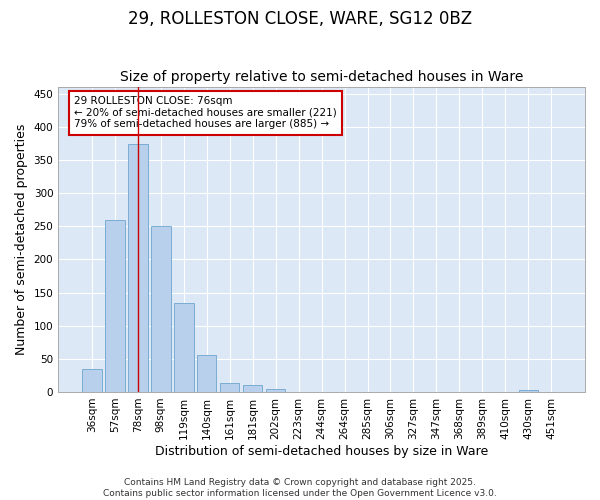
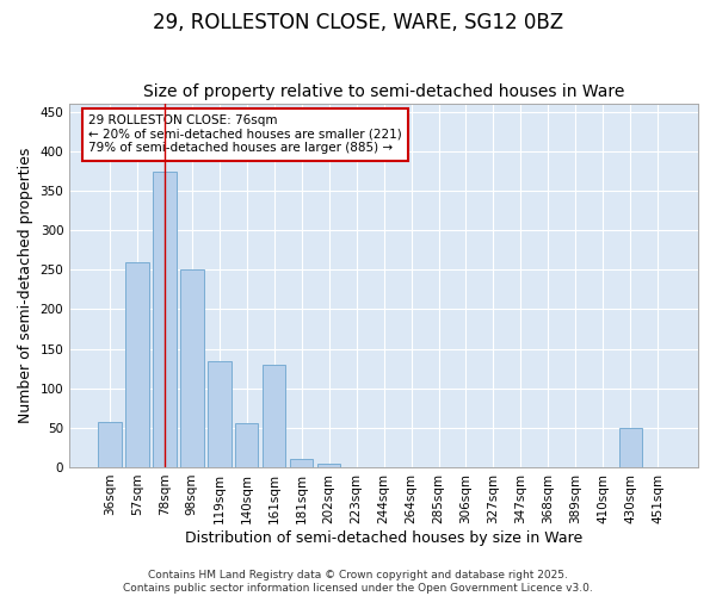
36sqm: 35 -> 58
161sqm: 14 -> 130
430sqm: 3 -> 50
